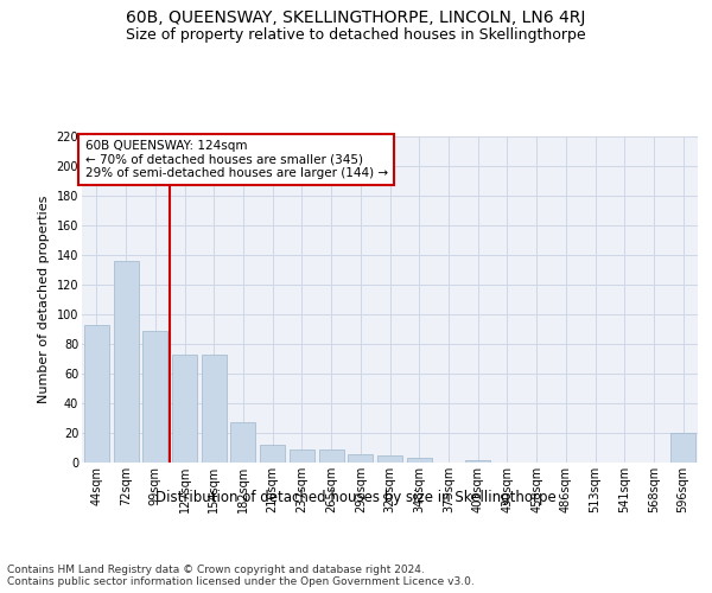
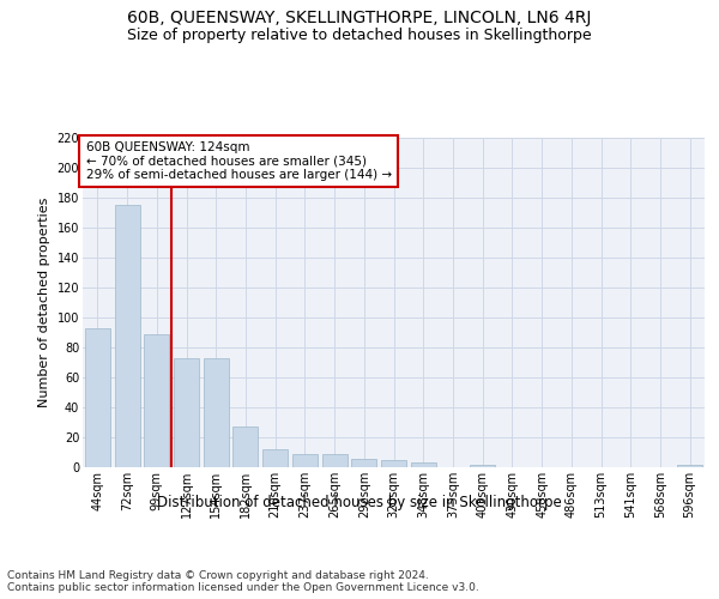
72sqm: 136 -> 175
596sqm: 20 -> 2
